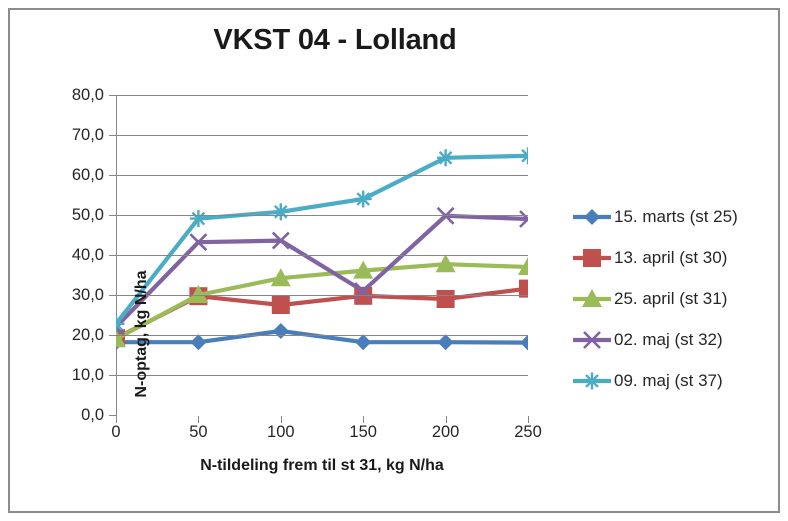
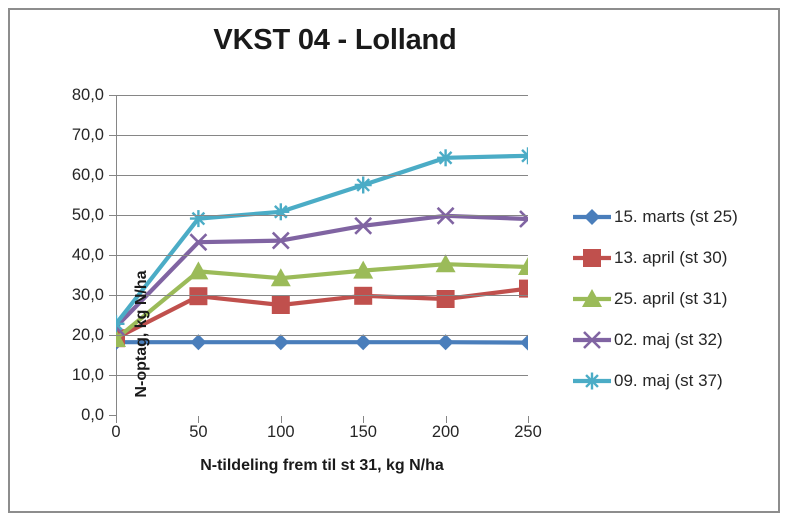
25. april (st 31)/50: 30 -> 36
15. marts (st 25)/100: 21 -> 18
02. maj (st 32)/150: 31 -> 47
09. maj (st 37)/150: 54 -> 58
